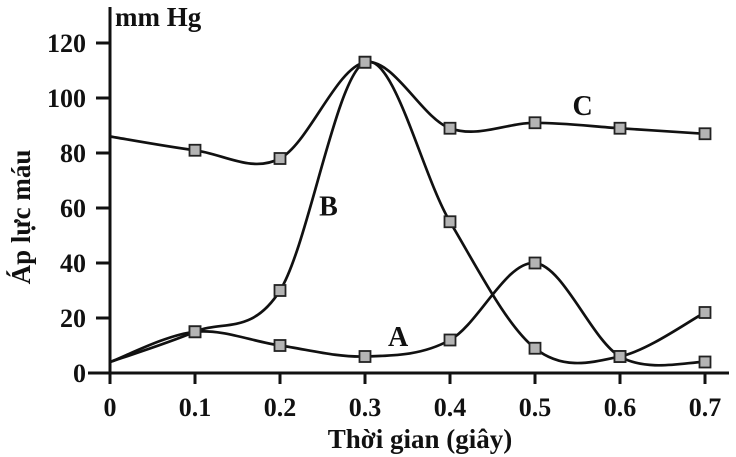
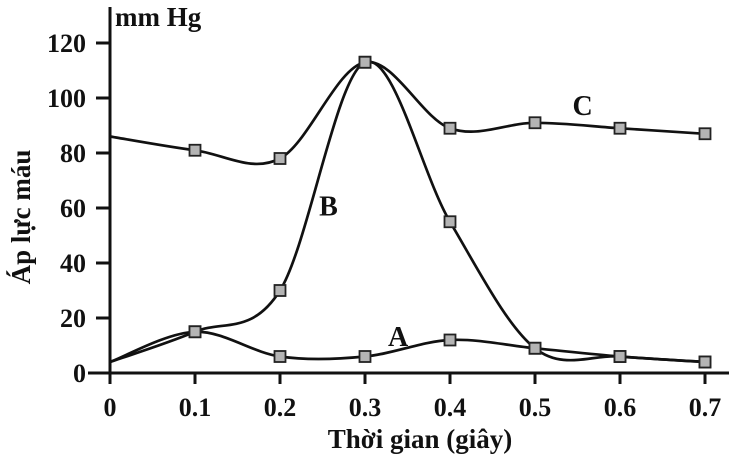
A/0.2: 10 -> 6
A/0.5: 40 -> 9
B/0.7: 22 -> 4
